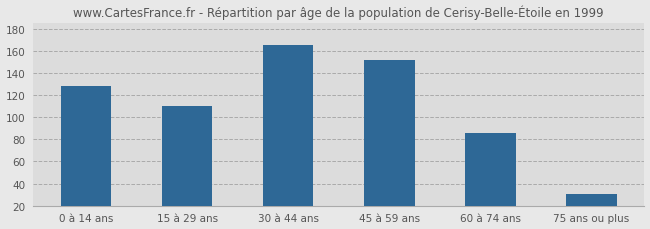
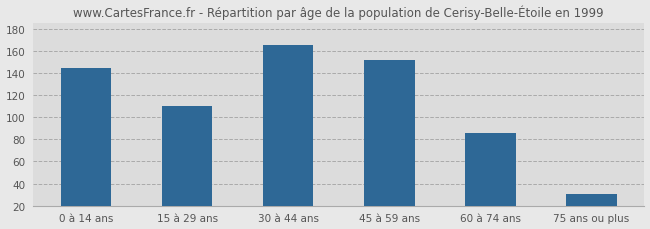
0 à 14 ans: 128 -> 144
